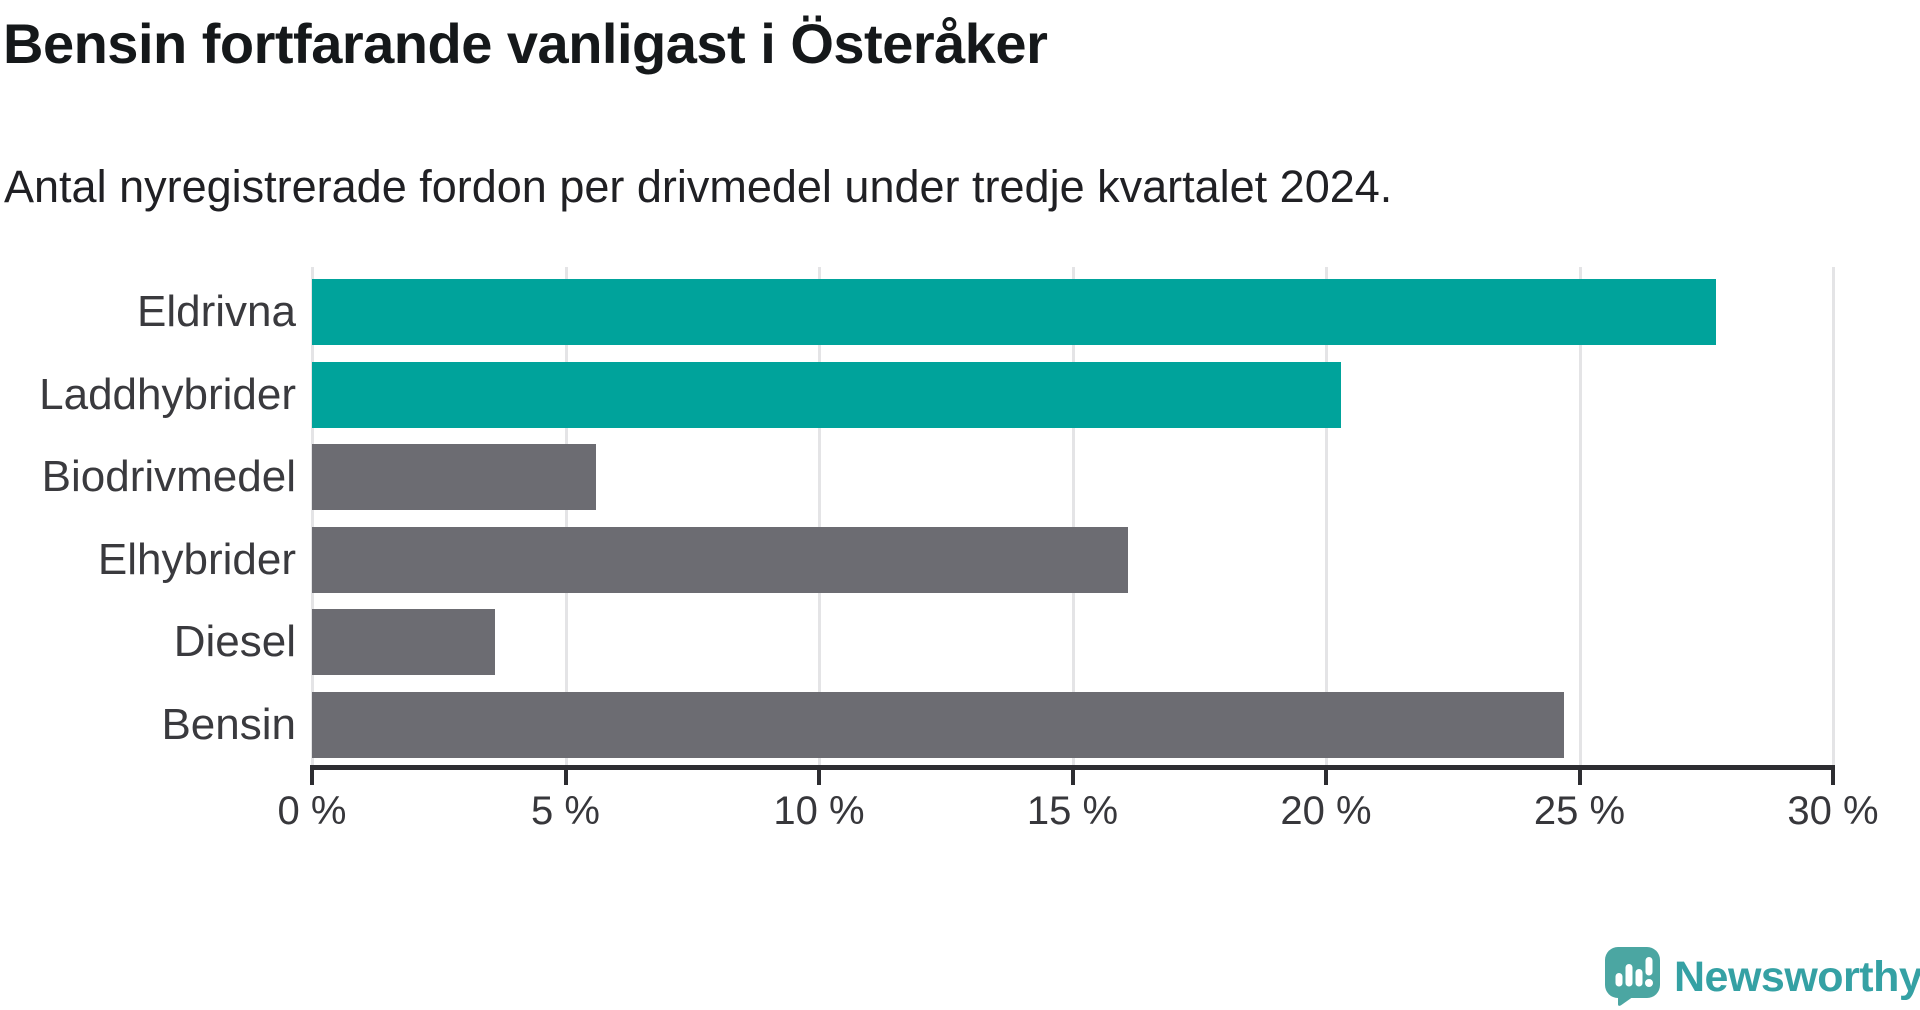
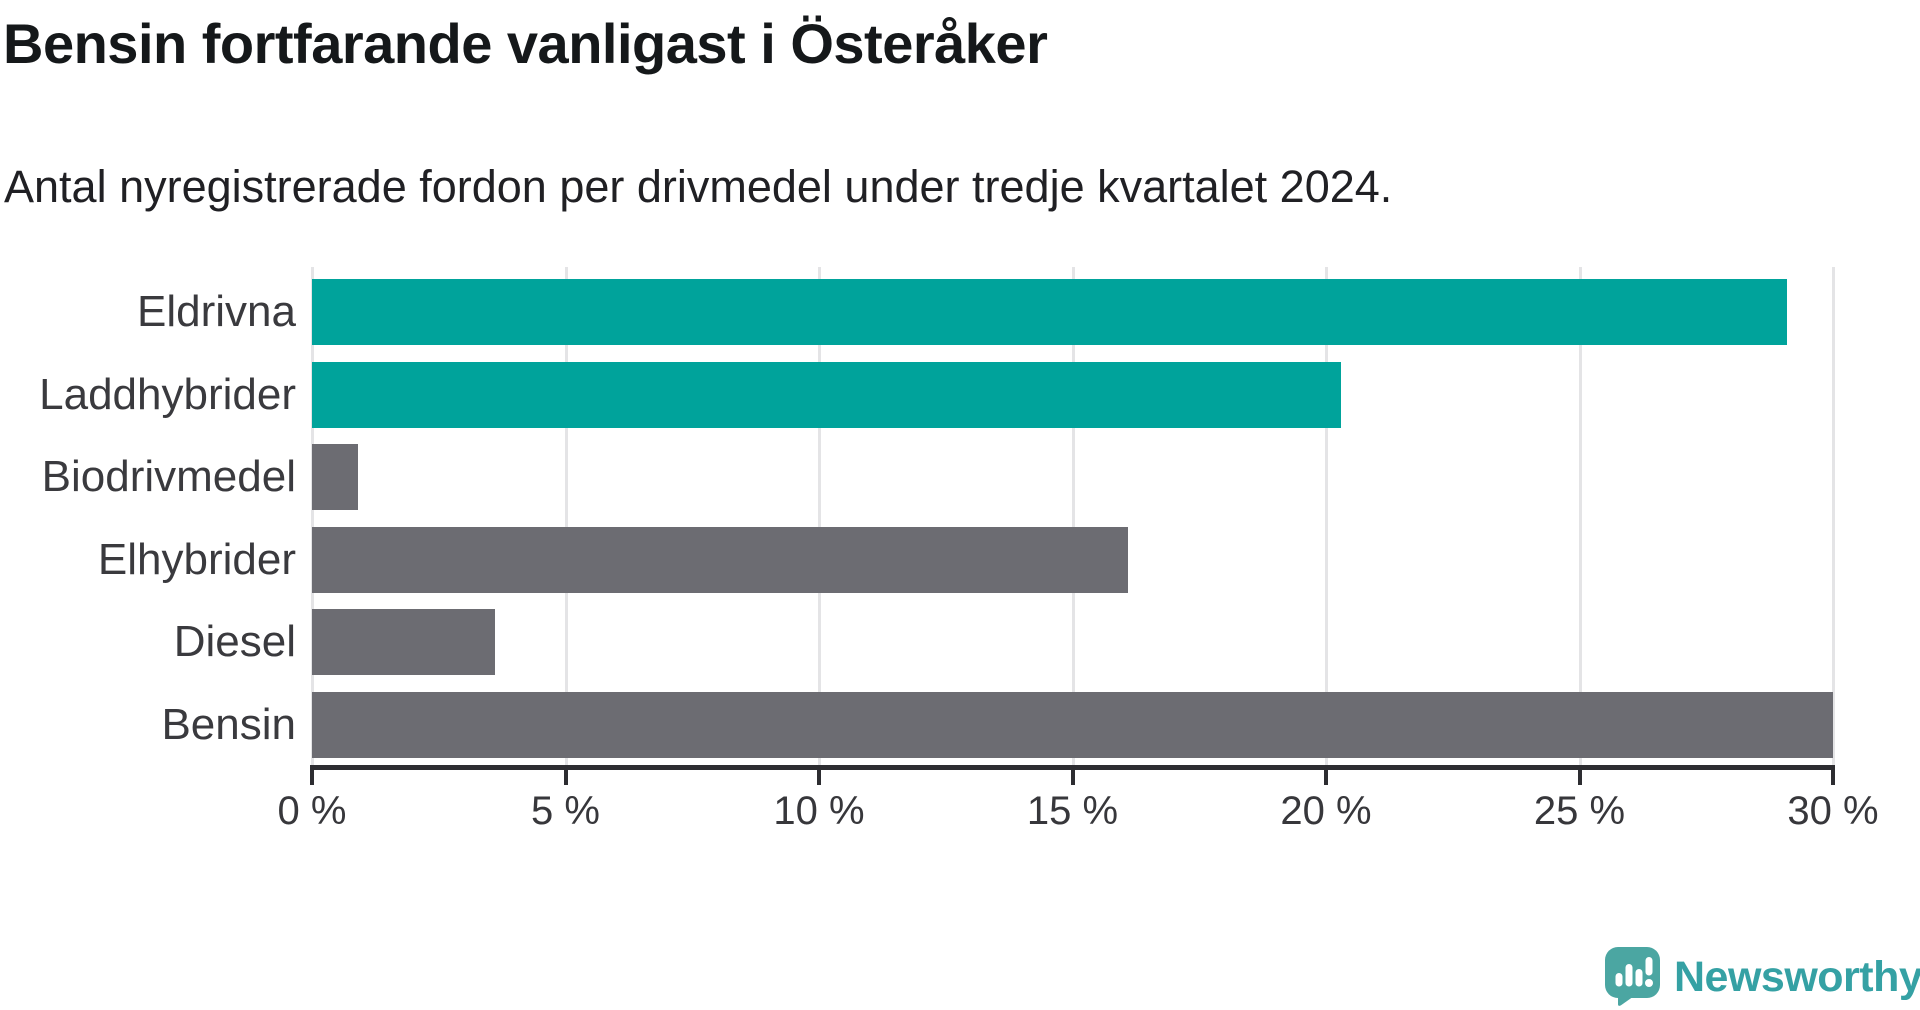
Eldrivna: 27.7% -> 29.1%
Biodrivmedel: 5.6% -> 0.9%
Bensin: 24.7% -> 30.0%
